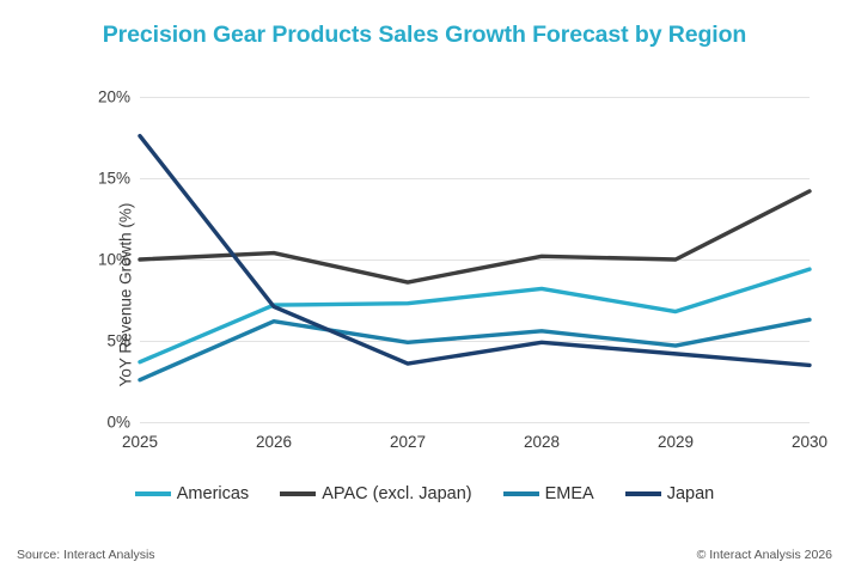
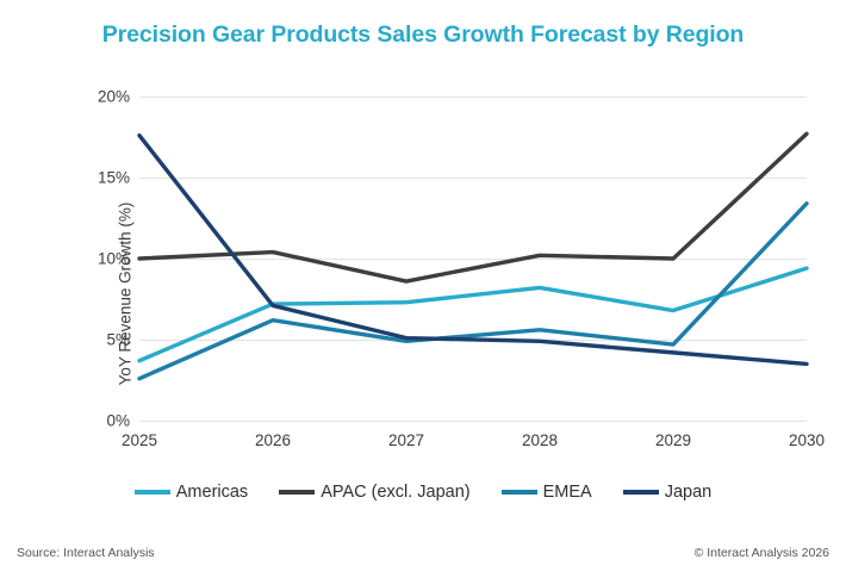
Japan/2027: 3.6% -> 5.1%
APAC (excl. Japan)/2030: 14.2% -> 17.7%
EMEA/2030: 6.3% -> 13.4%
